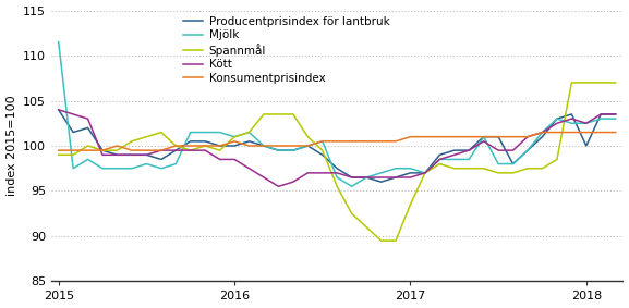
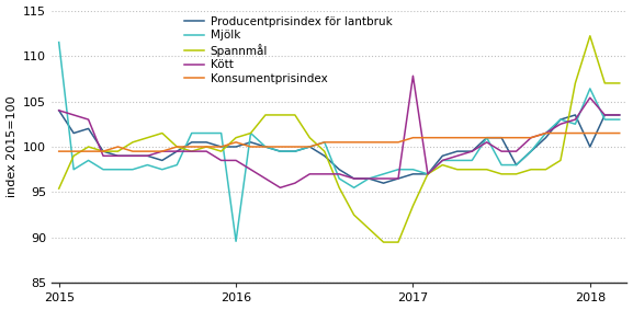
Spannmål/2015: 99.0 -> 95.4
Mjölk/2016: 101.0 -> 89.6
Kött/2017: 96.5 -> 107.8
Mjölk/2018: 102.5 -> 106.4
Spannmål/2018: 107.0 -> 112.2
Kött/2018: 102.5 -> 105.4
